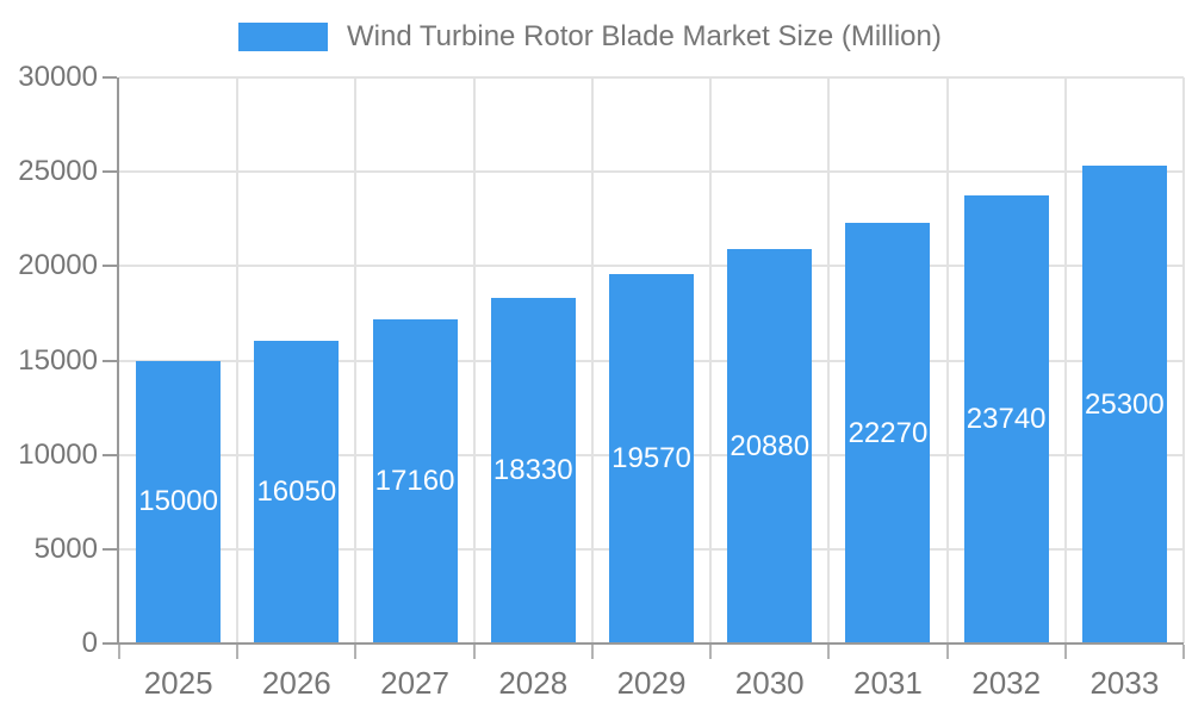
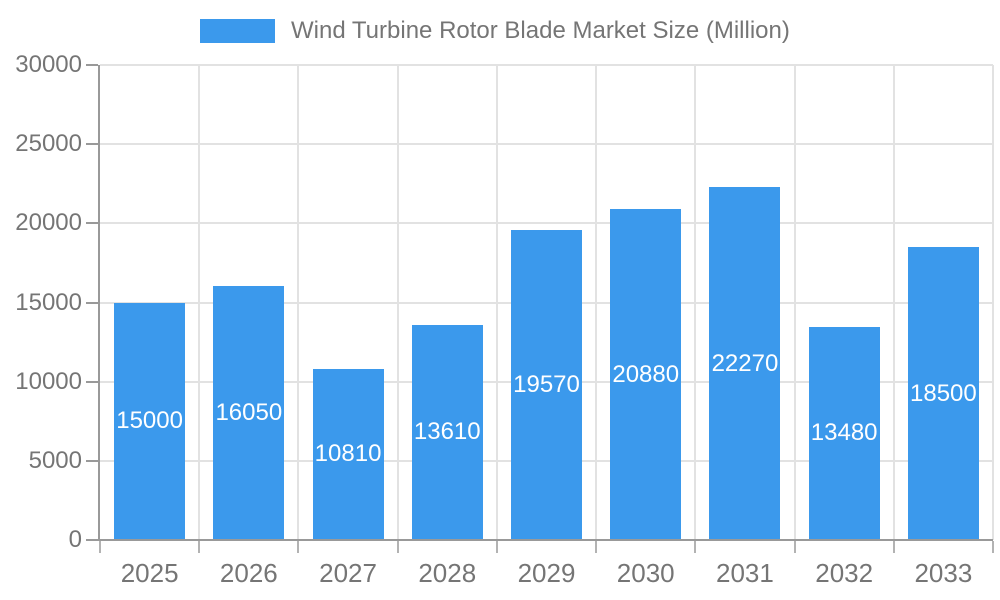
2027: 17160 -> 10810
2028: 18330 -> 13610
2032: 23740 -> 13480
2033: 25300 -> 18500
